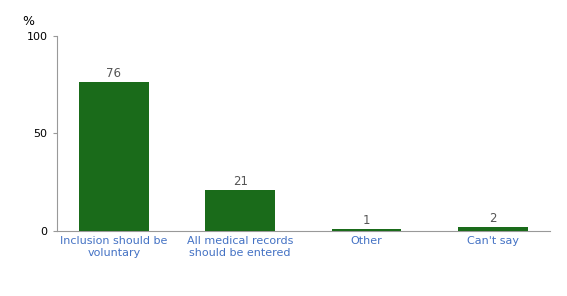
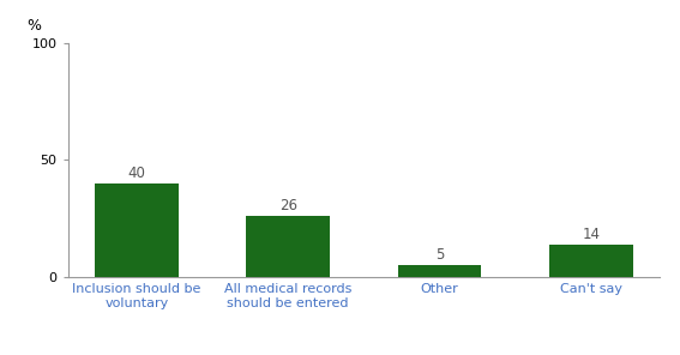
Inclusion should be voluntary: 76 -> 40
All medical records should be entered: 21 -> 26
Other: 1 -> 5
Can't say: 2 -> 14
